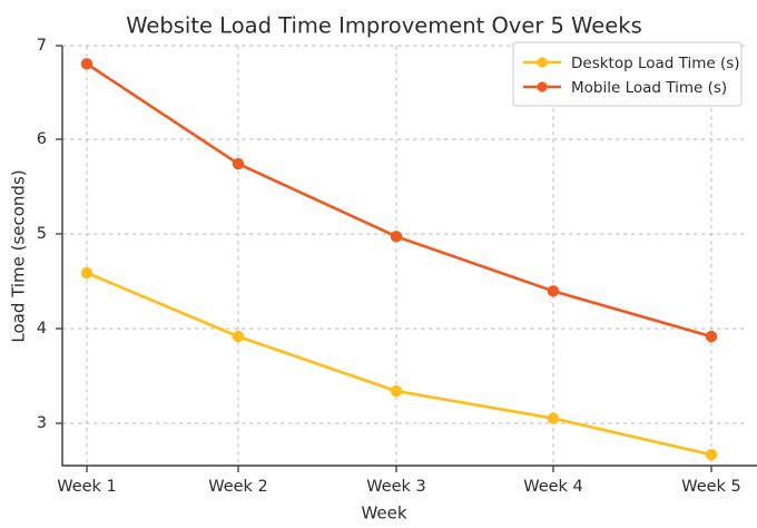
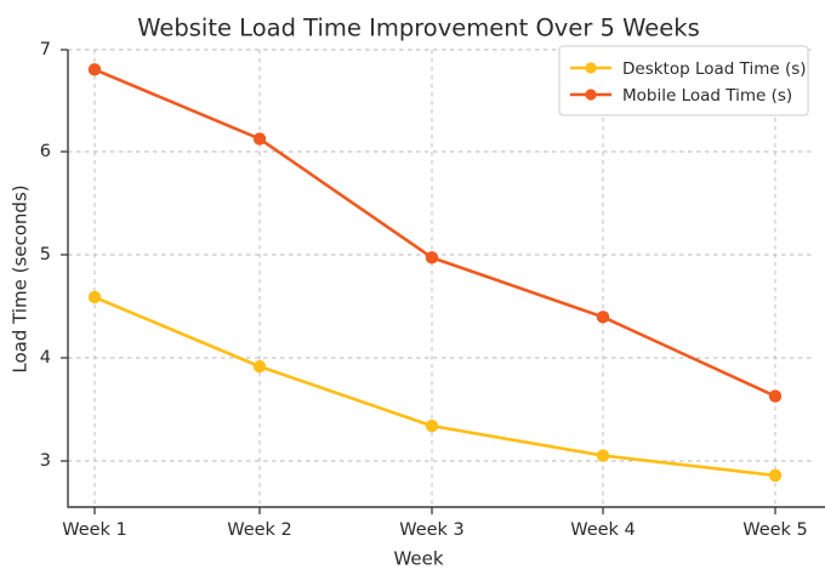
Mobile Load Time (s)/Week 2: 5.7 -> 6.1
Desktop Load Time (s)/Week 5: 2.5 -> 2.7
Mobile Load Time (s)/Week 5: 3.8 -> 3.5
